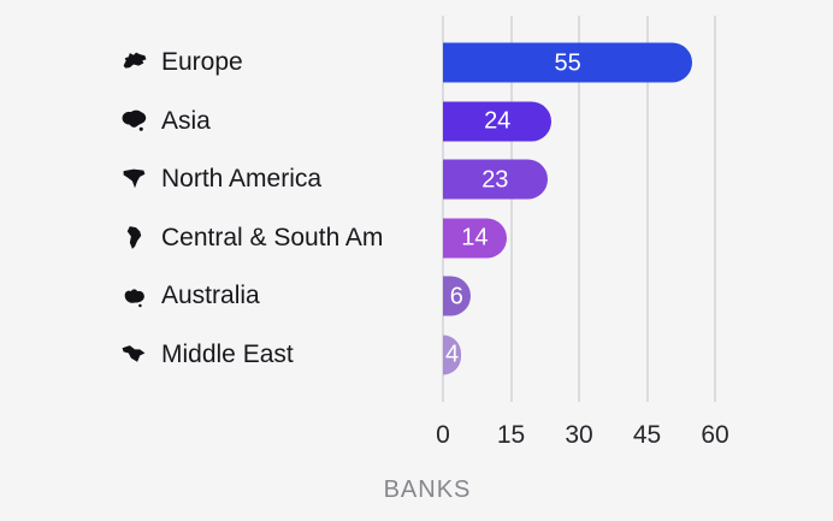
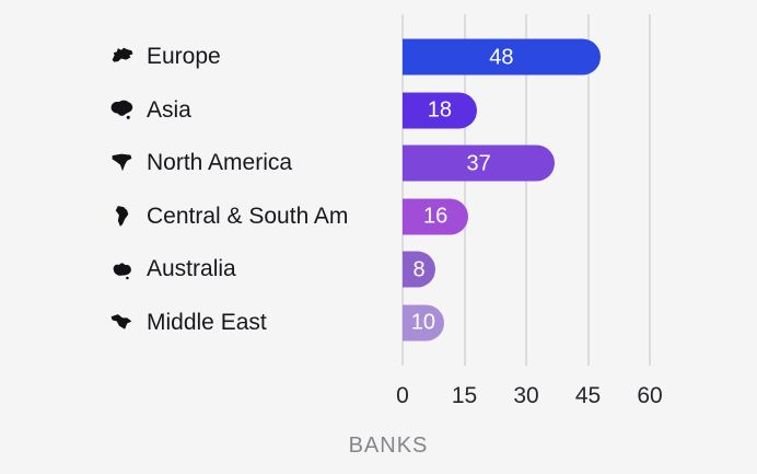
Europe: 55 -> 48
Asia: 24 -> 18
North America: 23 -> 37
Central & South Am: 14 -> 16
Australia: 6 -> 8
Middle East: 4 -> 10
